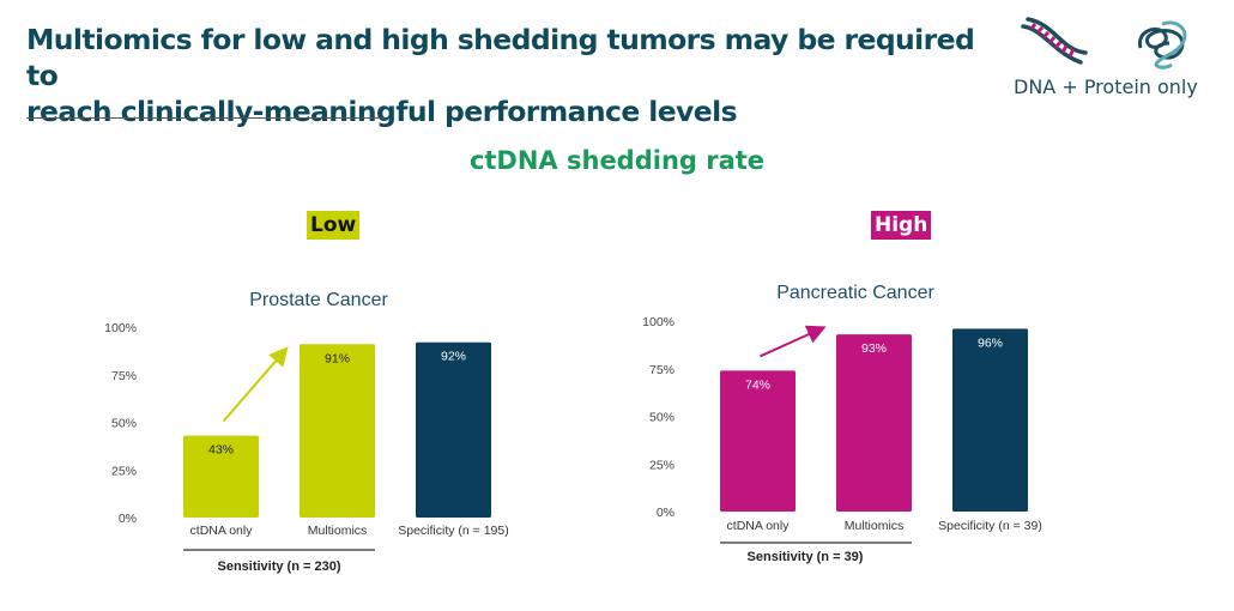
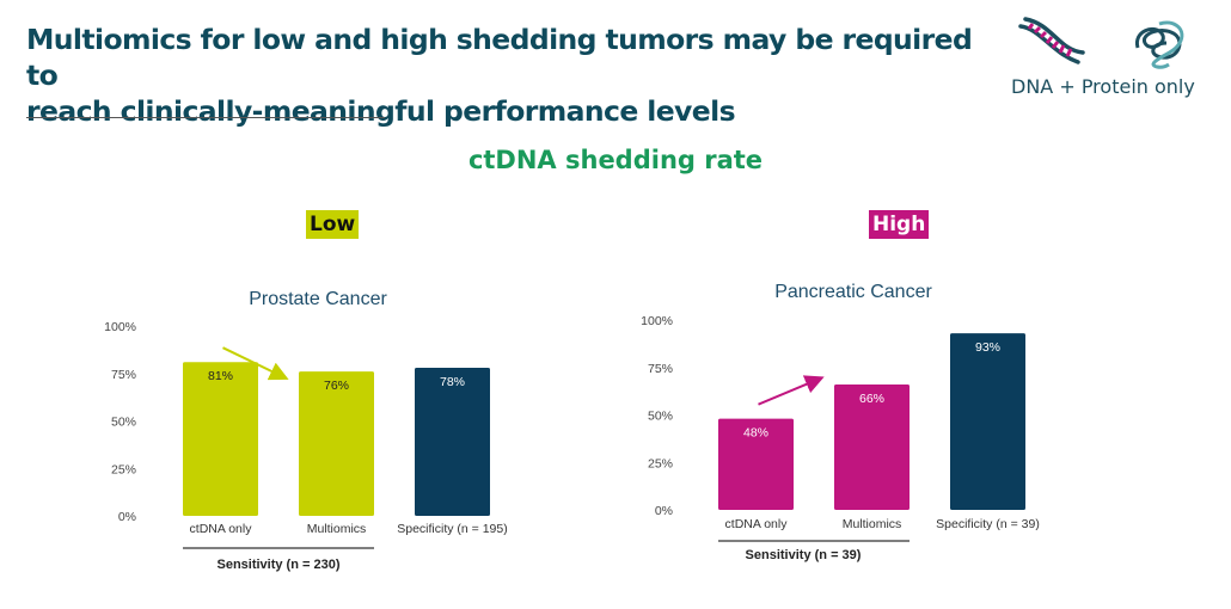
Prostate Cancer/ctDNA only: 43% -> 81%
Prostate Cancer/Multiomics: 91% -> 76%
Prostate Cancer/Specificity (n = 195): 92% -> 78%
Pancreatic Cancer/ctDNA only: 74% -> 48%
Pancreatic Cancer/Multiomics: 93% -> 66%
Pancreatic Cancer/Specificity (n = 39): 96% -> 93%
